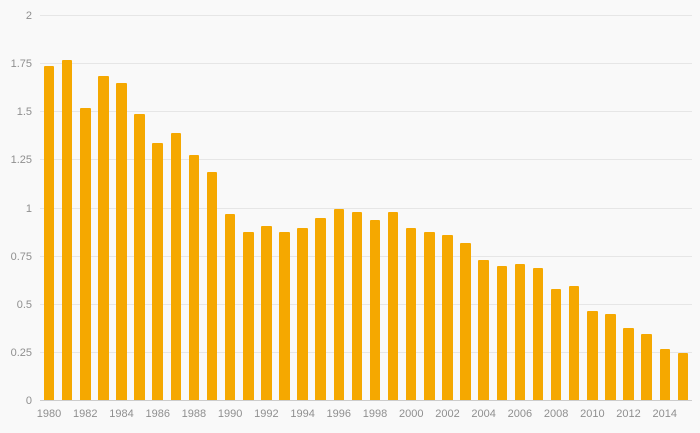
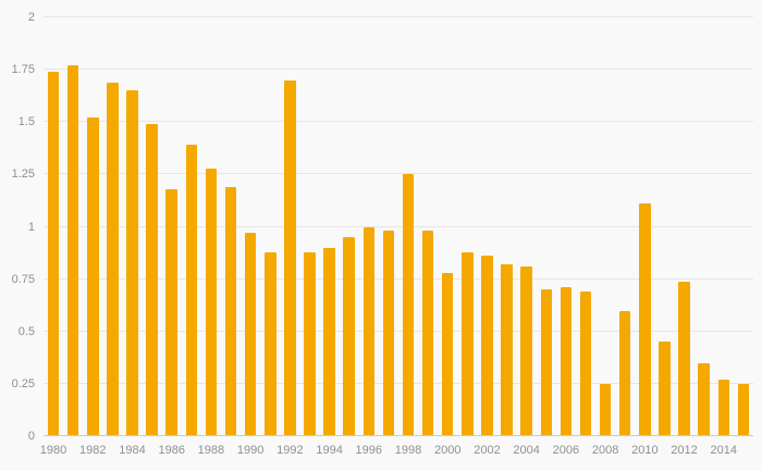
1986: 1.34 -> 1.18
1992: 0.91 -> 1.70
1998: 0.94 -> 1.25
2000: 0.90 -> 0.78
2004: 0.73 -> 0.81
2008: 0.58 -> 0.25
2010: 0.47 -> 1.11
2012: 0.38 -> 0.74
